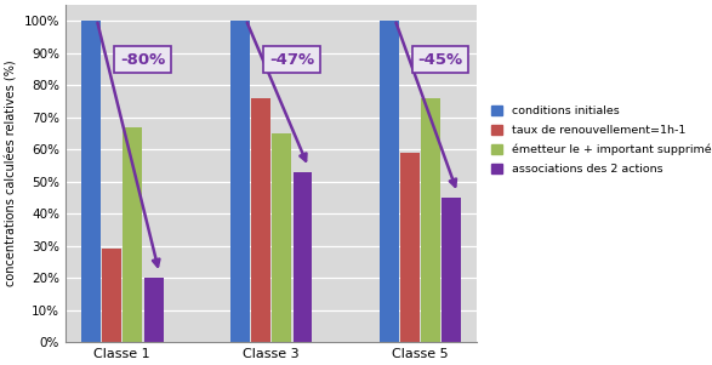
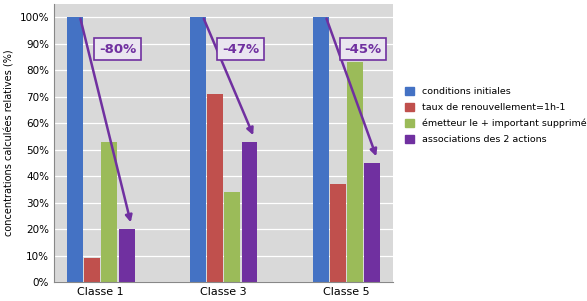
taux de renouvellement=1h-1/Classe 1: 29% -> 9%
émetteur le + important supprimé/Classe 1: 67% -> 53%
taux de renouvellement=1h-1/Classe 3: 76% -> 71%
émetteur le + important supprimé/Classe 3: 65% -> 34%
taux de renouvellement=1h-1/Classe 5: 59% -> 37%
émetteur le + important supprimé/Classe 5: 76% -> 83%
